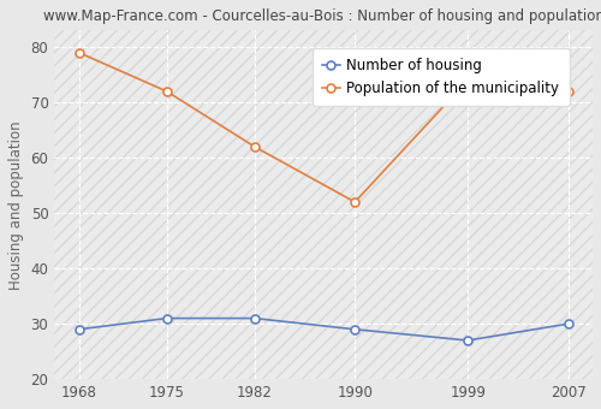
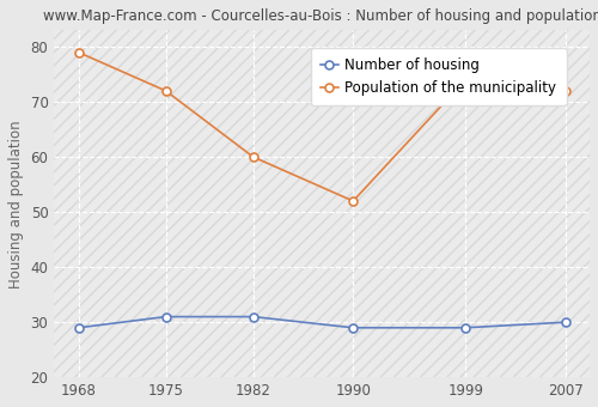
Population of the municipality/1982: 62 -> 60
Number of housing/1999: 27 -> 29
